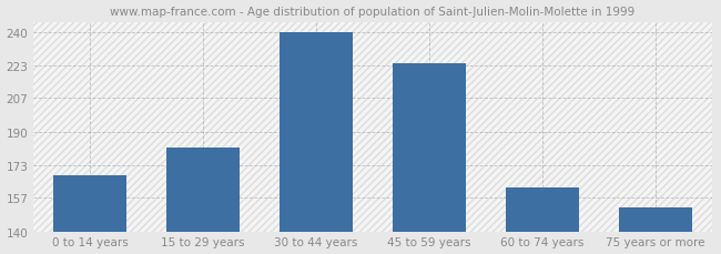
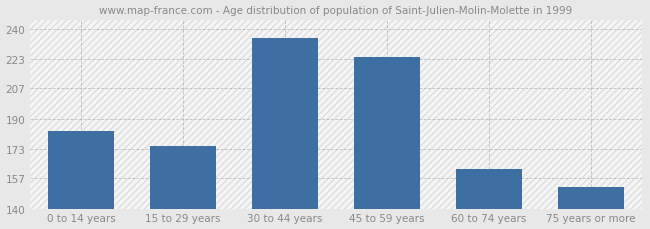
0 to 14 years: 168 -> 183
15 to 29 years: 182 -> 175
30 to 44 years: 240 -> 235
